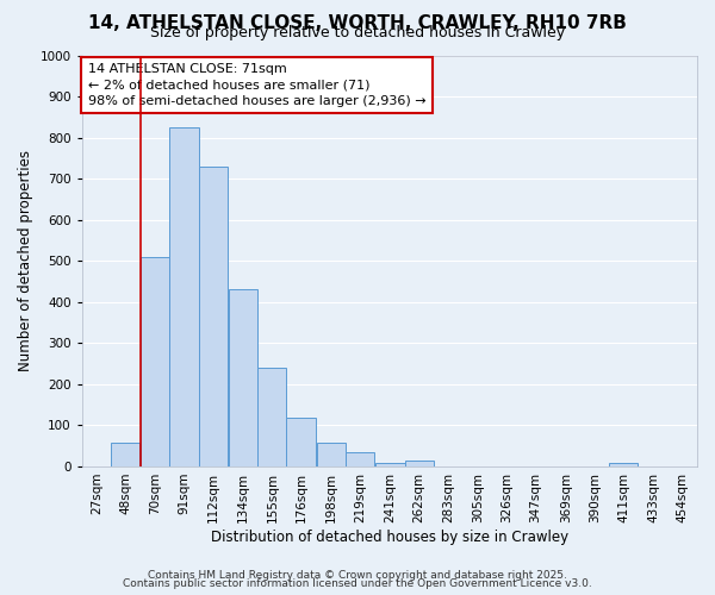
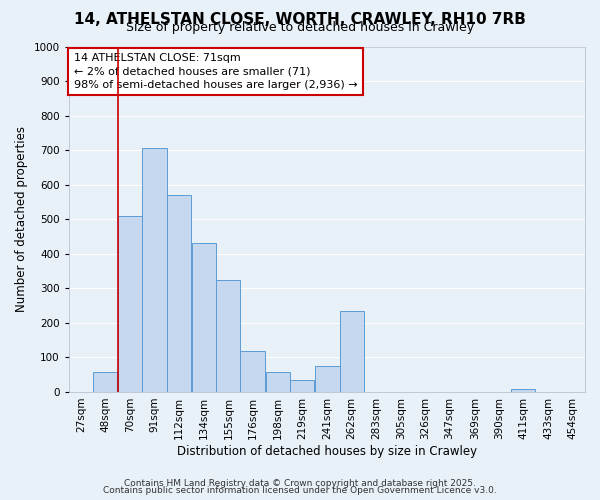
91sqm: 825 -> 705
112sqm: 730 -> 570
155sqm: 240 -> 325
241sqm: 10 -> 75
262sqm: 15 -> 235
